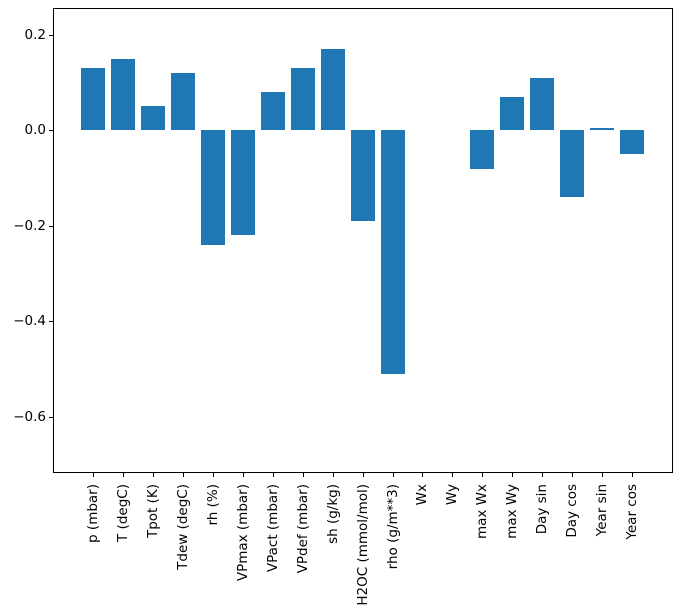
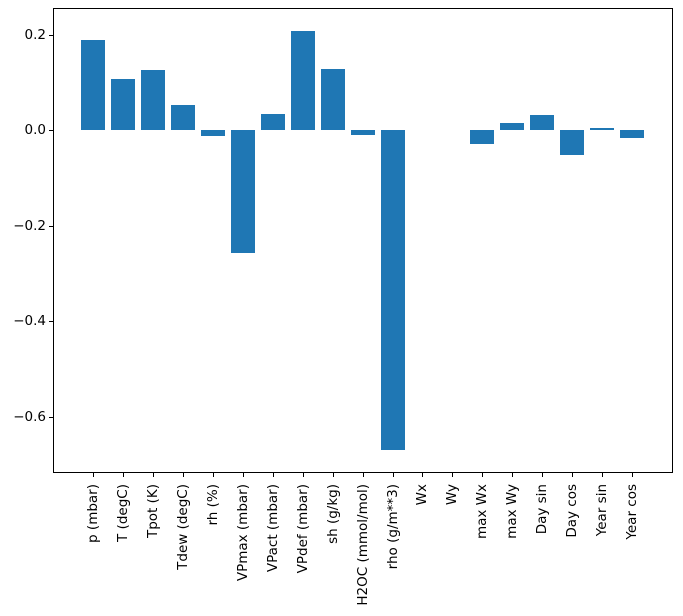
p (mbar): 0.13 -> 0.19
T (degC): 0.15 -> 0.11
Tpot (K): 0.05 -> 0.13
Tdew (degC): 0.12 -> 0.05
rh (%): -0.24 -> -0.01
VPmax (mbar): -0.22 -> -0.26
VPact (mbar): 0.08 -> 0.04
VPdef (mbar): 0.13 -> 0.21
sh (g/kg): 0.17 -> 0.13
H2OC (mmol/mol): -0.19 -> -0.01
rho (g/m**3): -0.51 -> -0.67
max Wx: -0.08 -> -0.03
max Wy: 0.07 -> 0.02
Day sin: 0.11 -> 0.03
Day cos: -0.14 -> -0.05
Year cos: -0.05 -> -0.02
